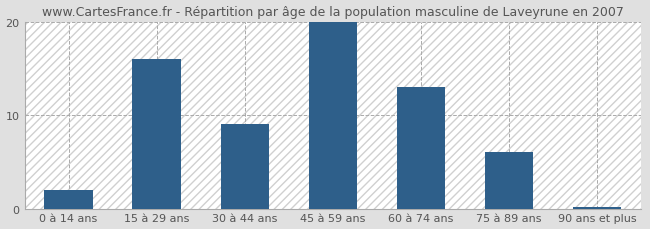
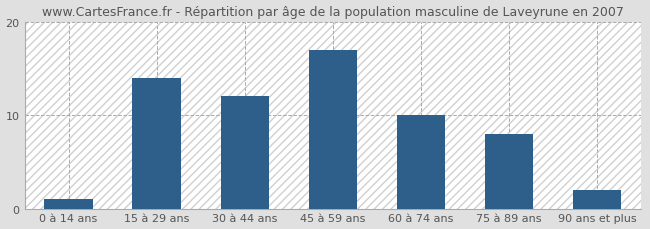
0 à 14 ans: 2.0 -> 1.0
15 à 29 ans: 16.0 -> 14.0
30 à 44 ans: 9.0 -> 12.0
45 à 59 ans: 20.0 -> 17.0
60 à 74 ans: 13.0 -> 10.0
75 à 89 ans: 6.0 -> 8.0
90 ans et plus: 0.2 -> 2.0
